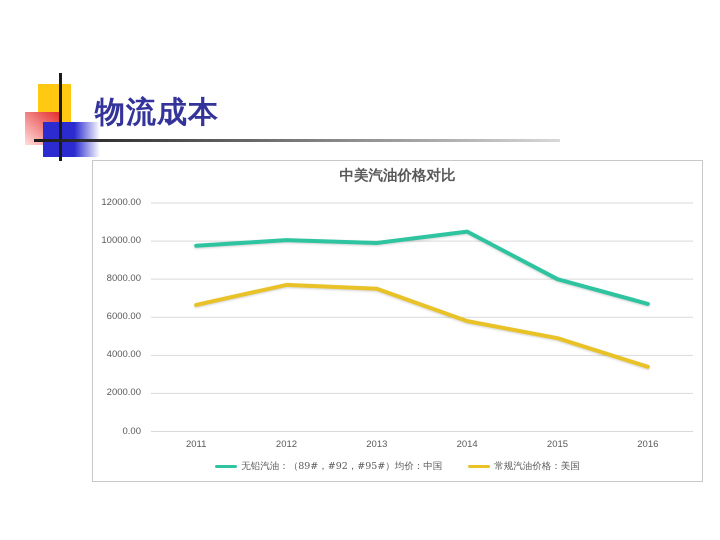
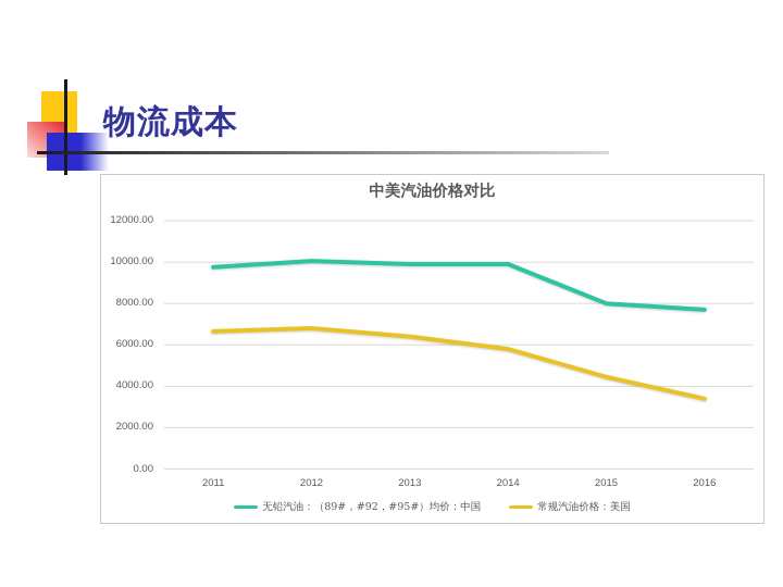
常规汽油价格：美国/2012: 7700 -> 6800
常规汽油价格：美国/2013: 7500 -> 6400
无铅汽油：（89#，#92，#95#）均价：中国/2014: 10500 -> 9900
常规汽油价格：美国/2015: 4900 -> 4400
无铅汽油：（89#，#92，#95#）均价：中国/2016: 6700 -> 7700
